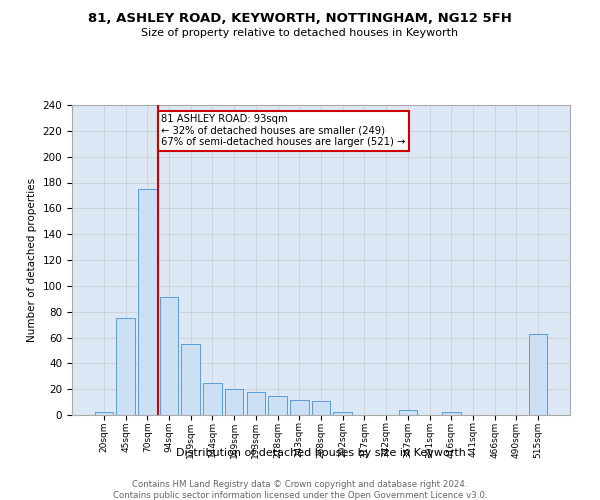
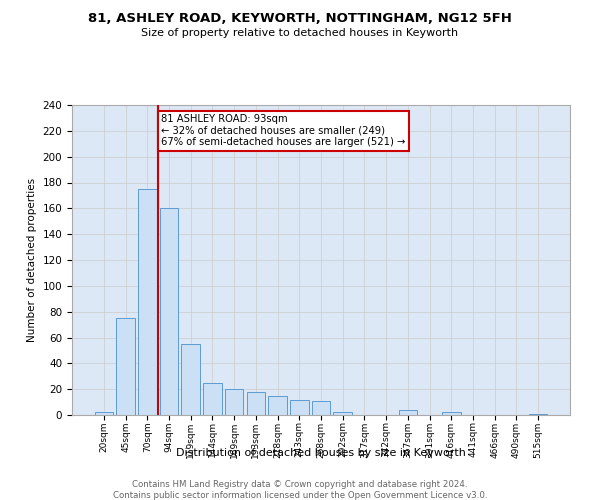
94sqm: 91 -> 160
515sqm: 63 -> 1
